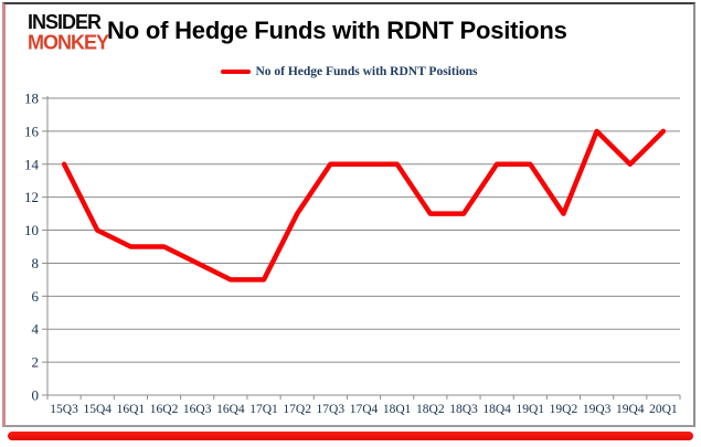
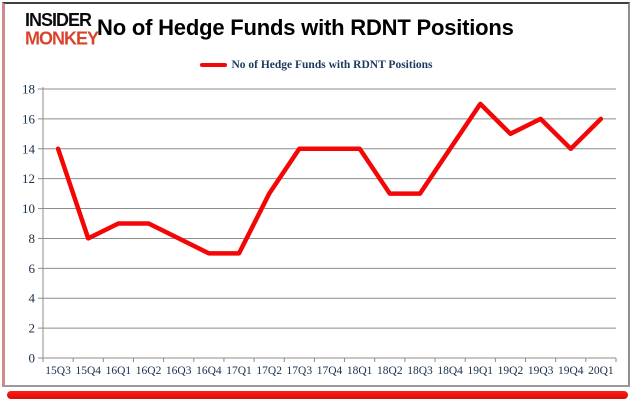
15Q4: 10 -> 8
19Q1: 14 -> 17
19Q2: 11 -> 15
